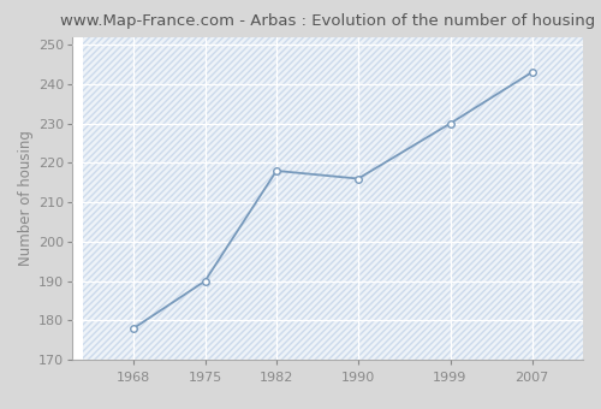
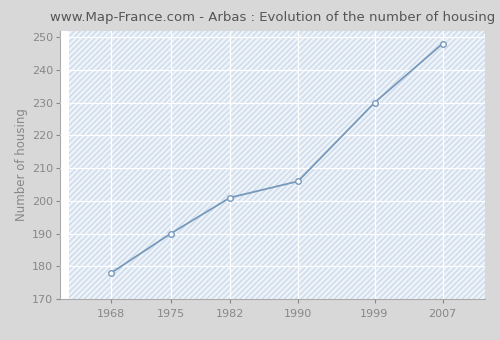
1982: 218 -> 201
1990: 216 -> 206
2007: 243 -> 248
